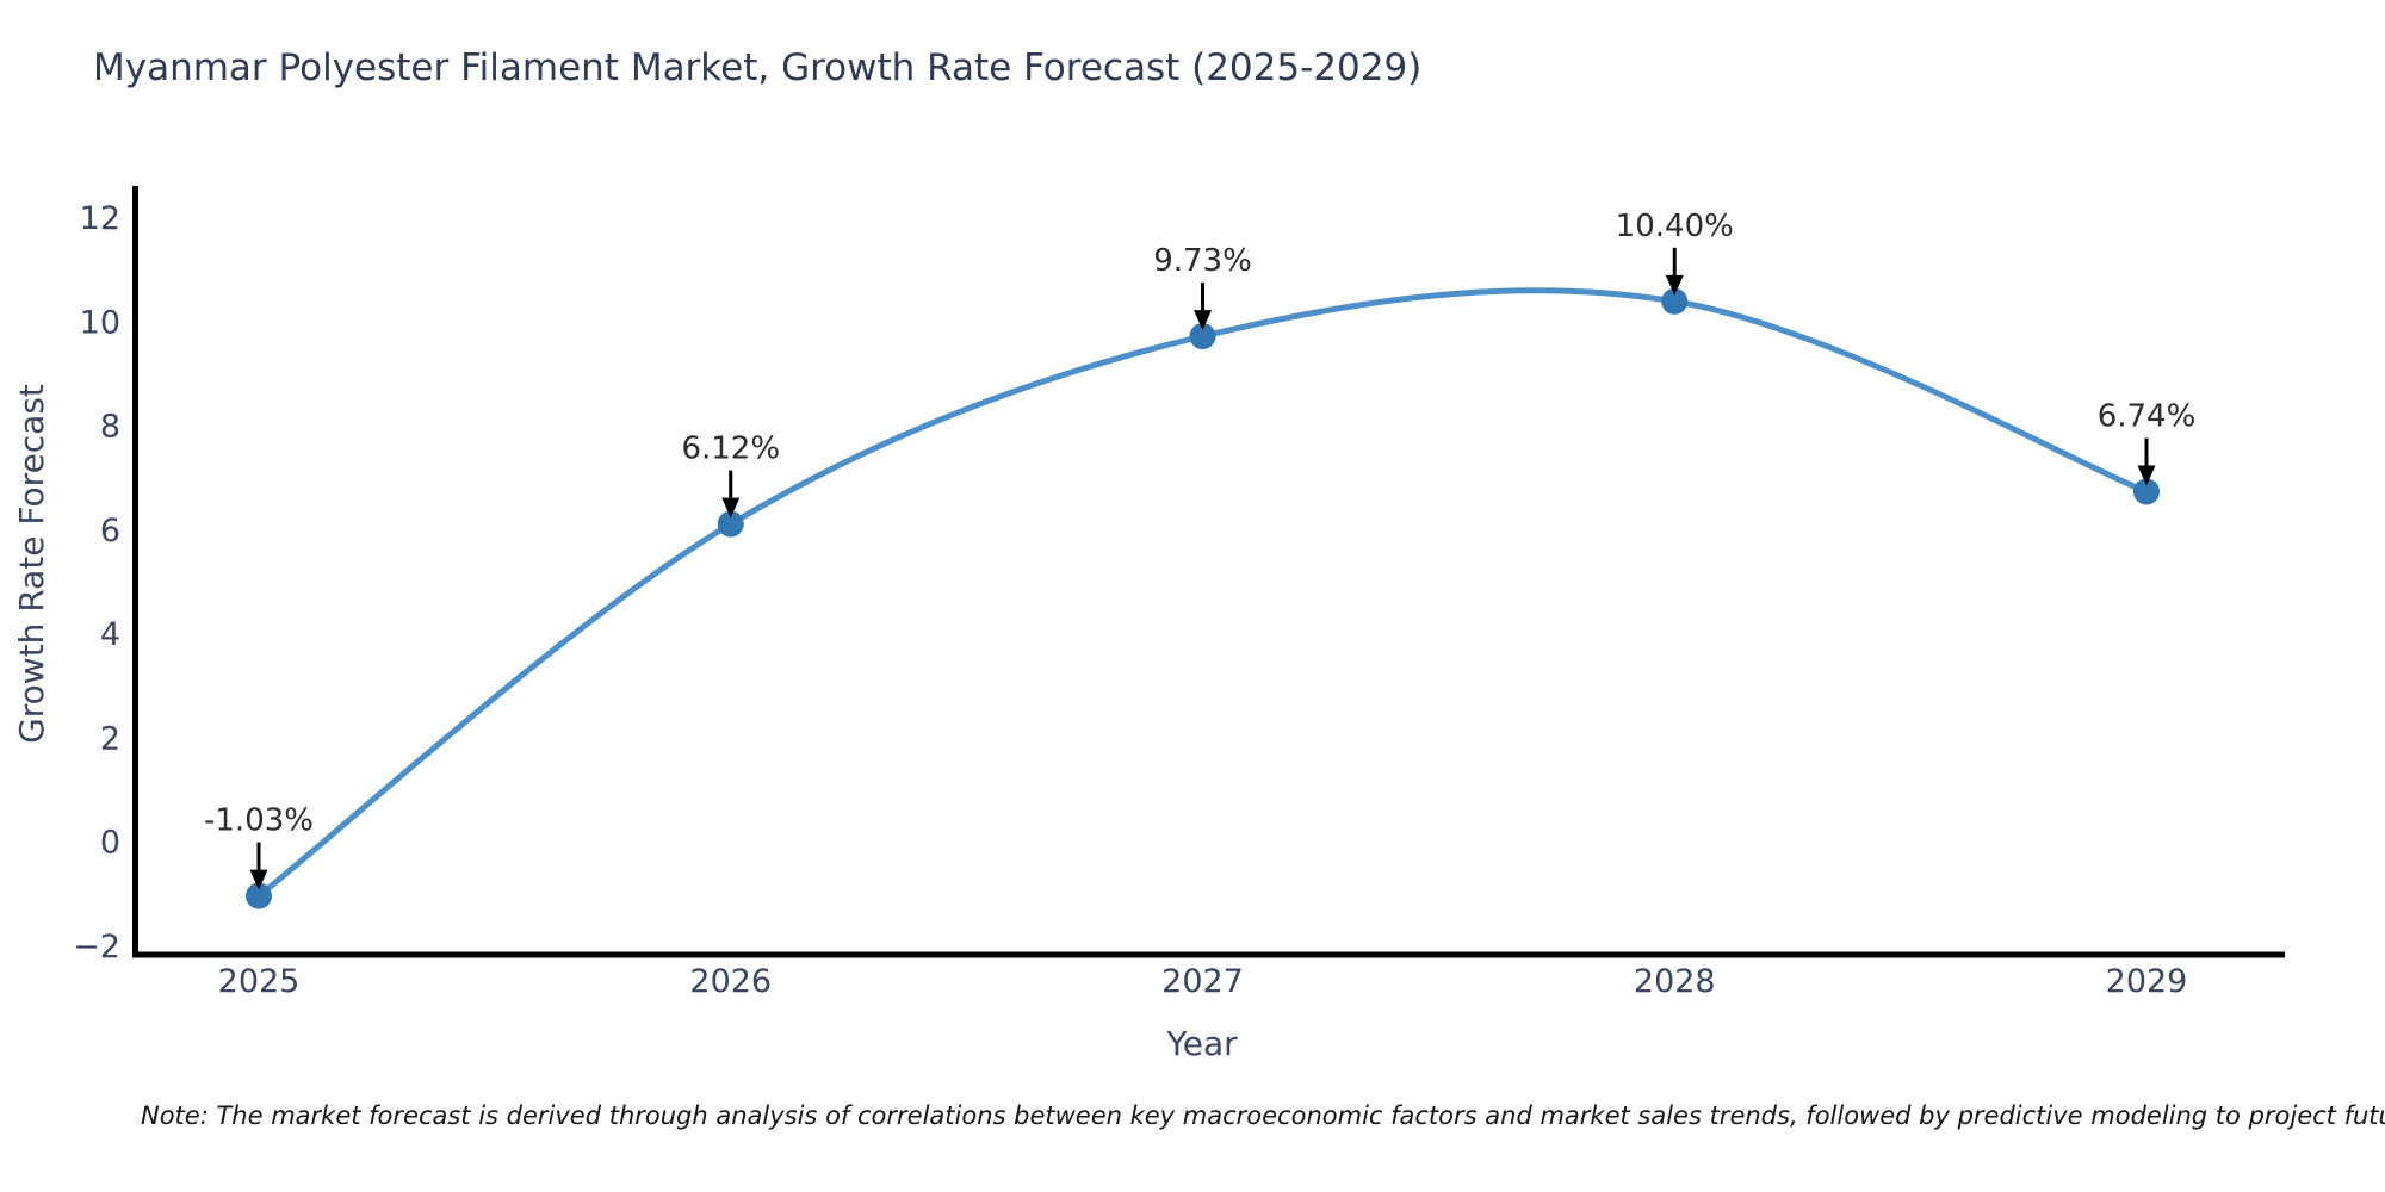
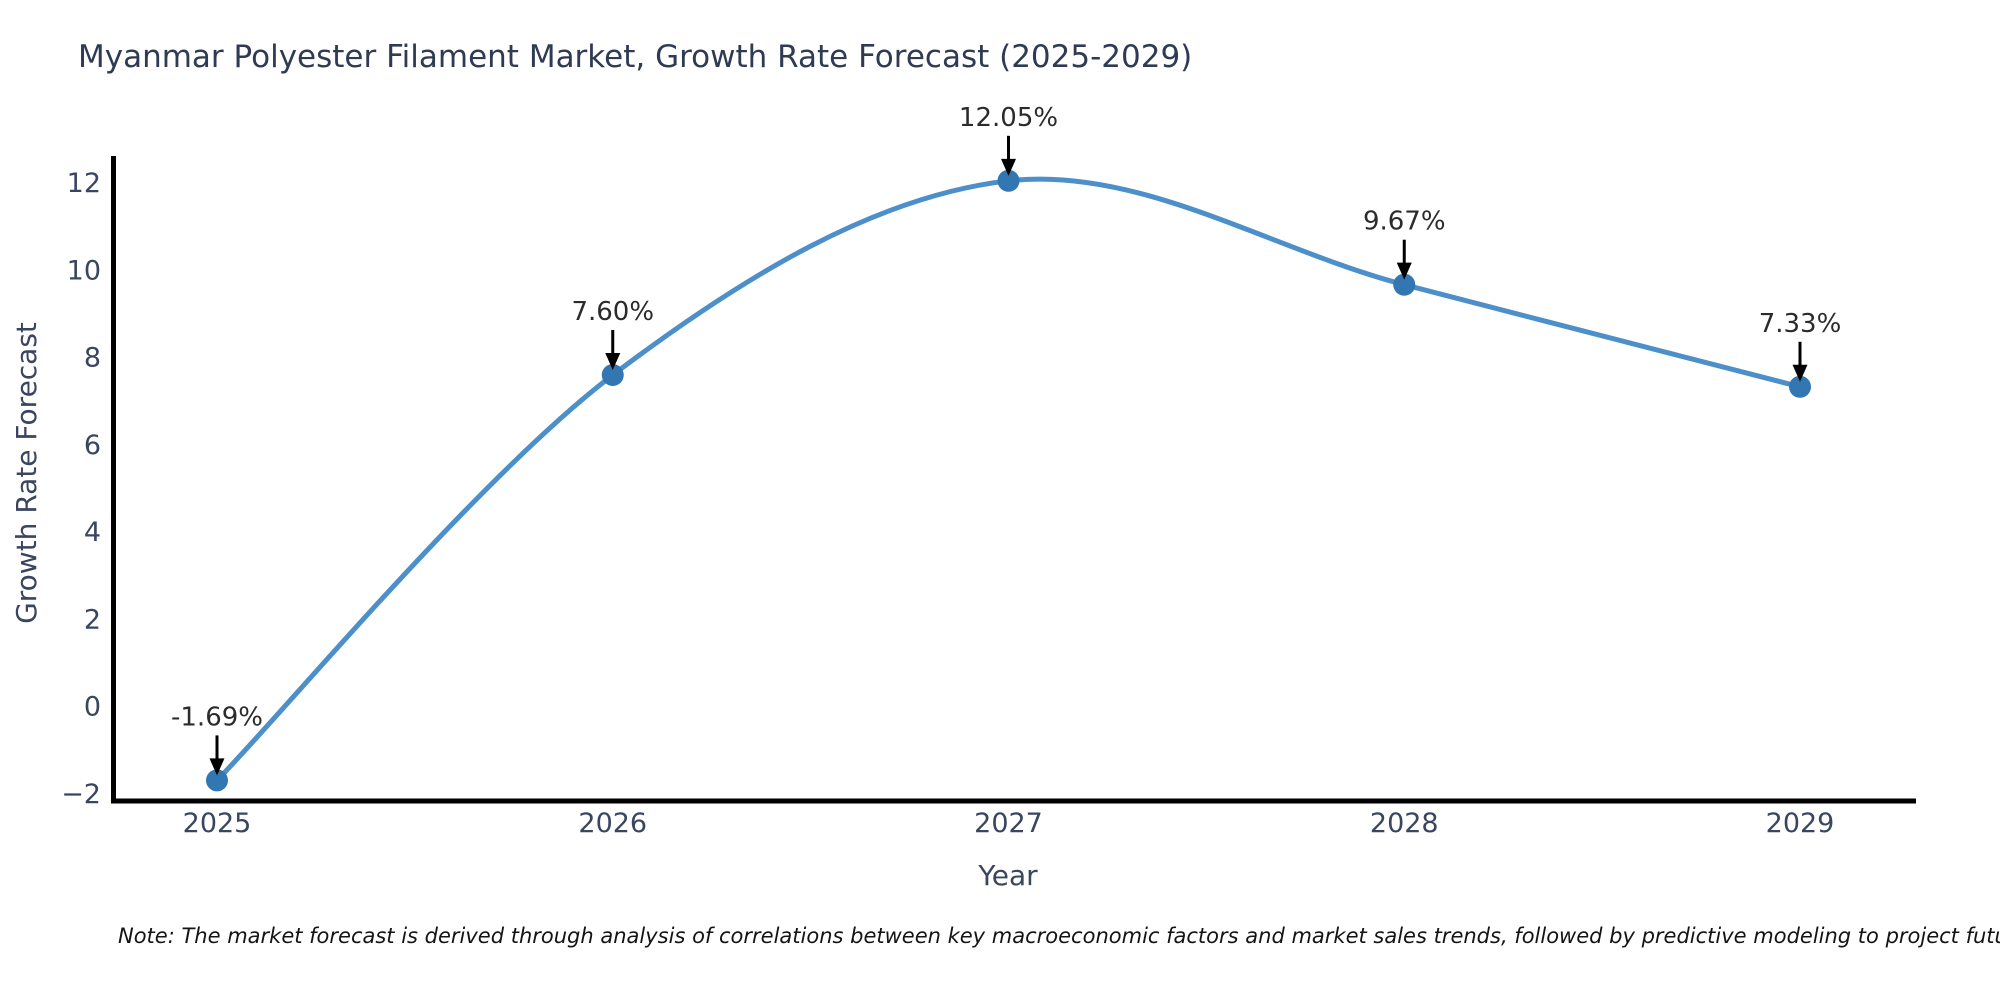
2025: -1.03% -> -1.69%
2026: 6.12% -> 7.60%
2027: 9.73% -> 12.05%
2028: 10.40% -> 9.67%
2029: 6.74% -> 7.33%
